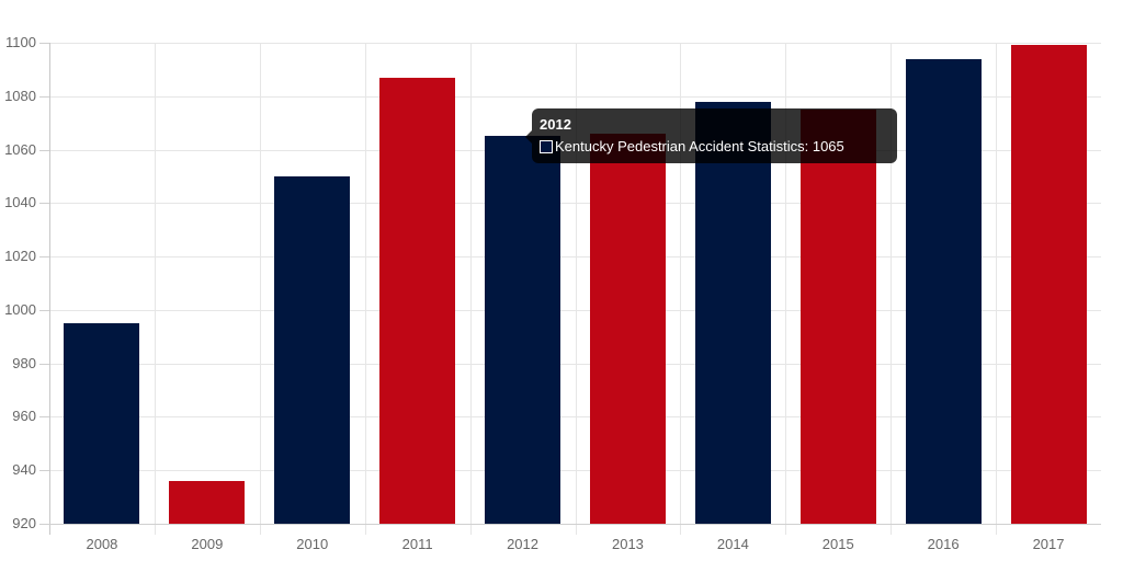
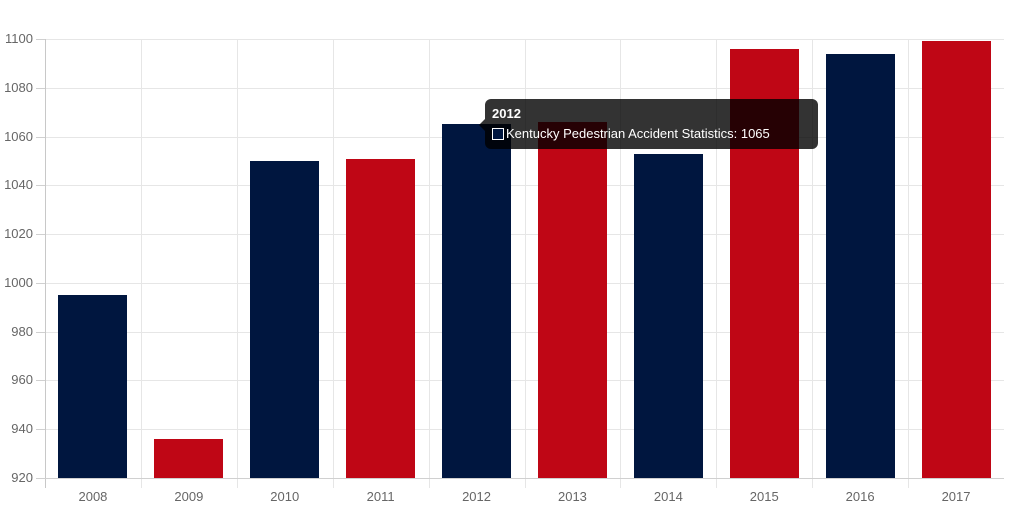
2011: 1087 -> 1051
2014: 1078 -> 1053
2015: 1075 -> 1096
